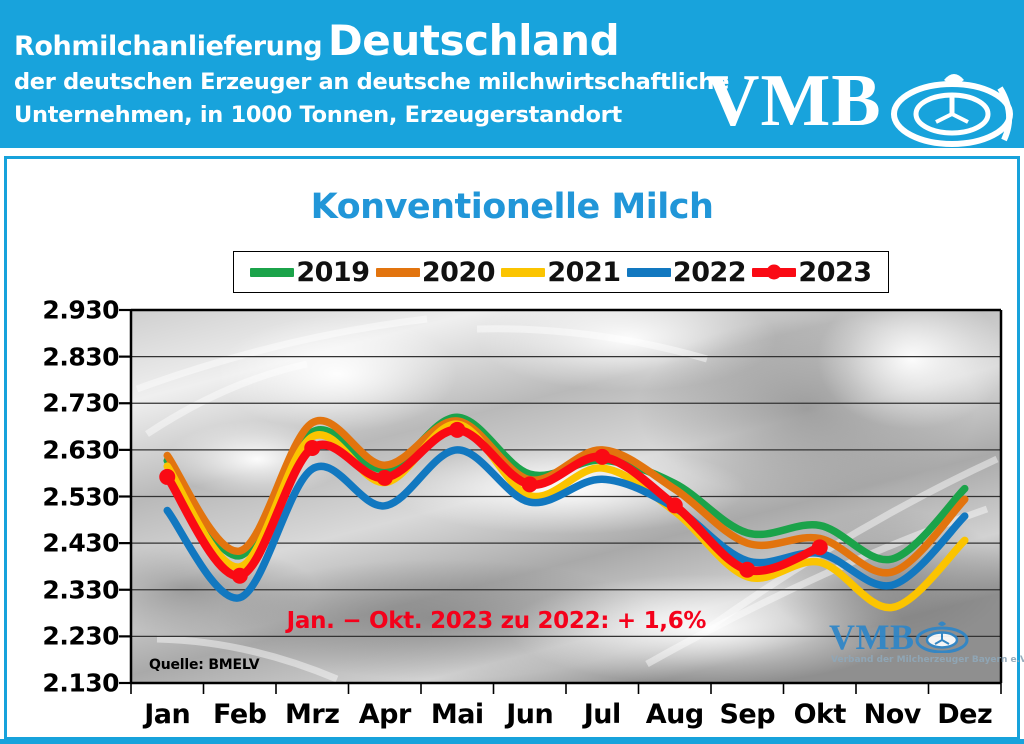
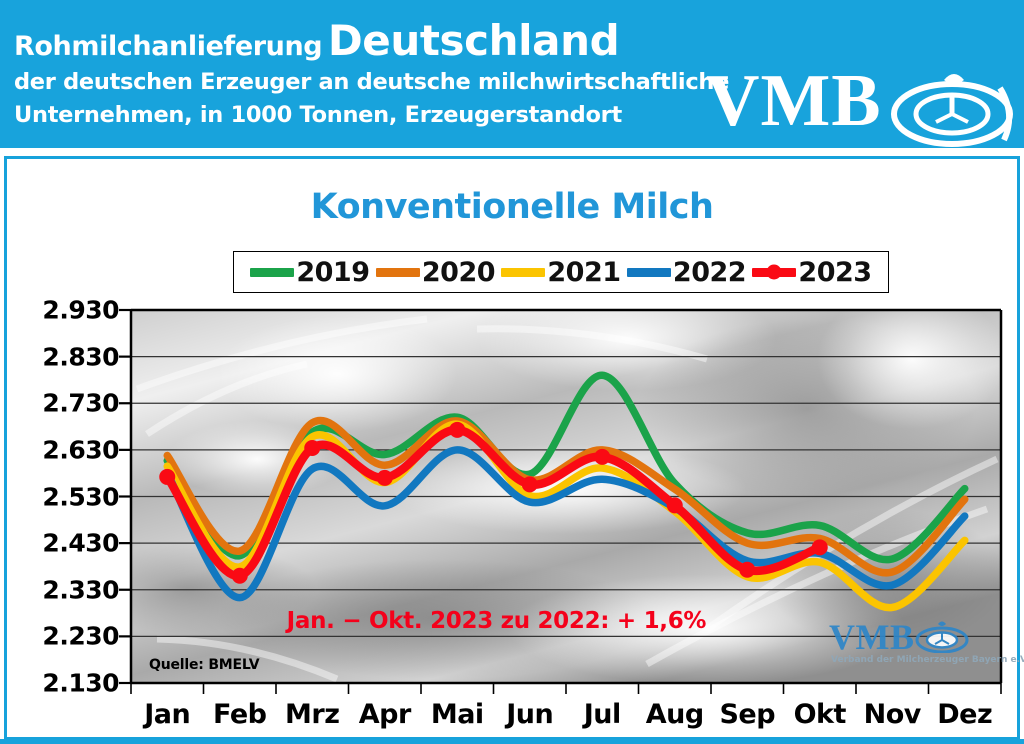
2022/Jan: 2500 -> 2580
2019/Apr: 2590 -> 2620
2019/Jul: 2610 -> 2790
